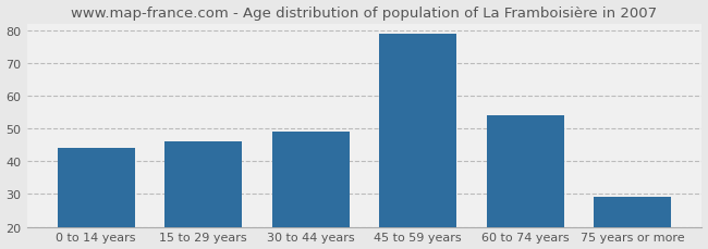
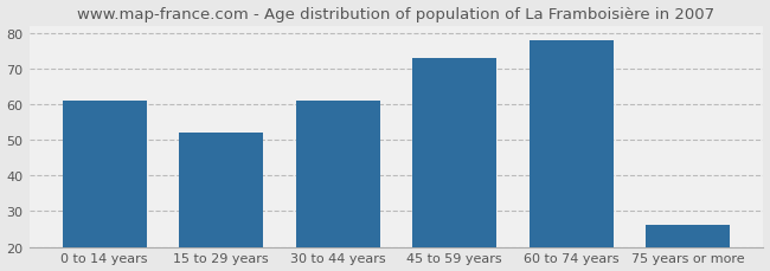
0 to 14 years: 44 -> 61
15 to 29 years: 46 -> 52
30 to 44 years: 49 -> 61
45 to 59 years: 79 -> 73
60 to 74 years: 54 -> 78
75 years or more: 29 -> 26
